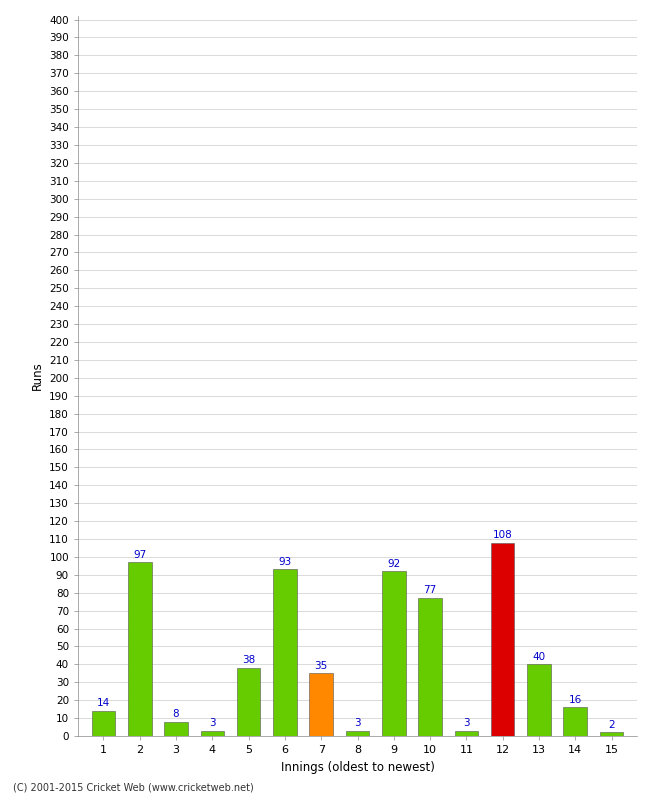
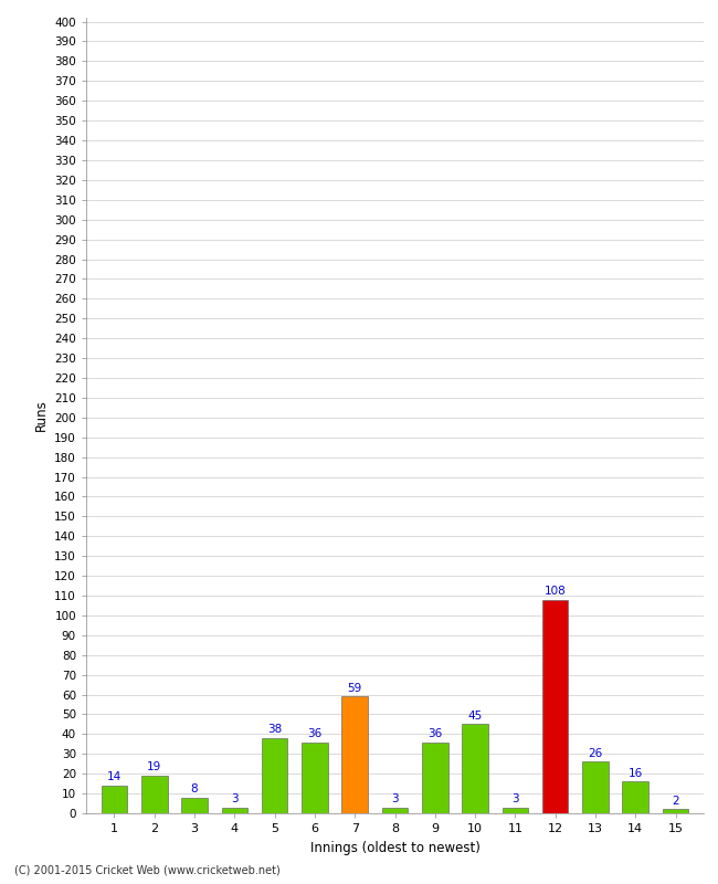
2: 97 -> 19
6: 93 -> 36
7: 35 -> 59
9: 92 -> 36
10: 77 -> 45
13: 40 -> 26
